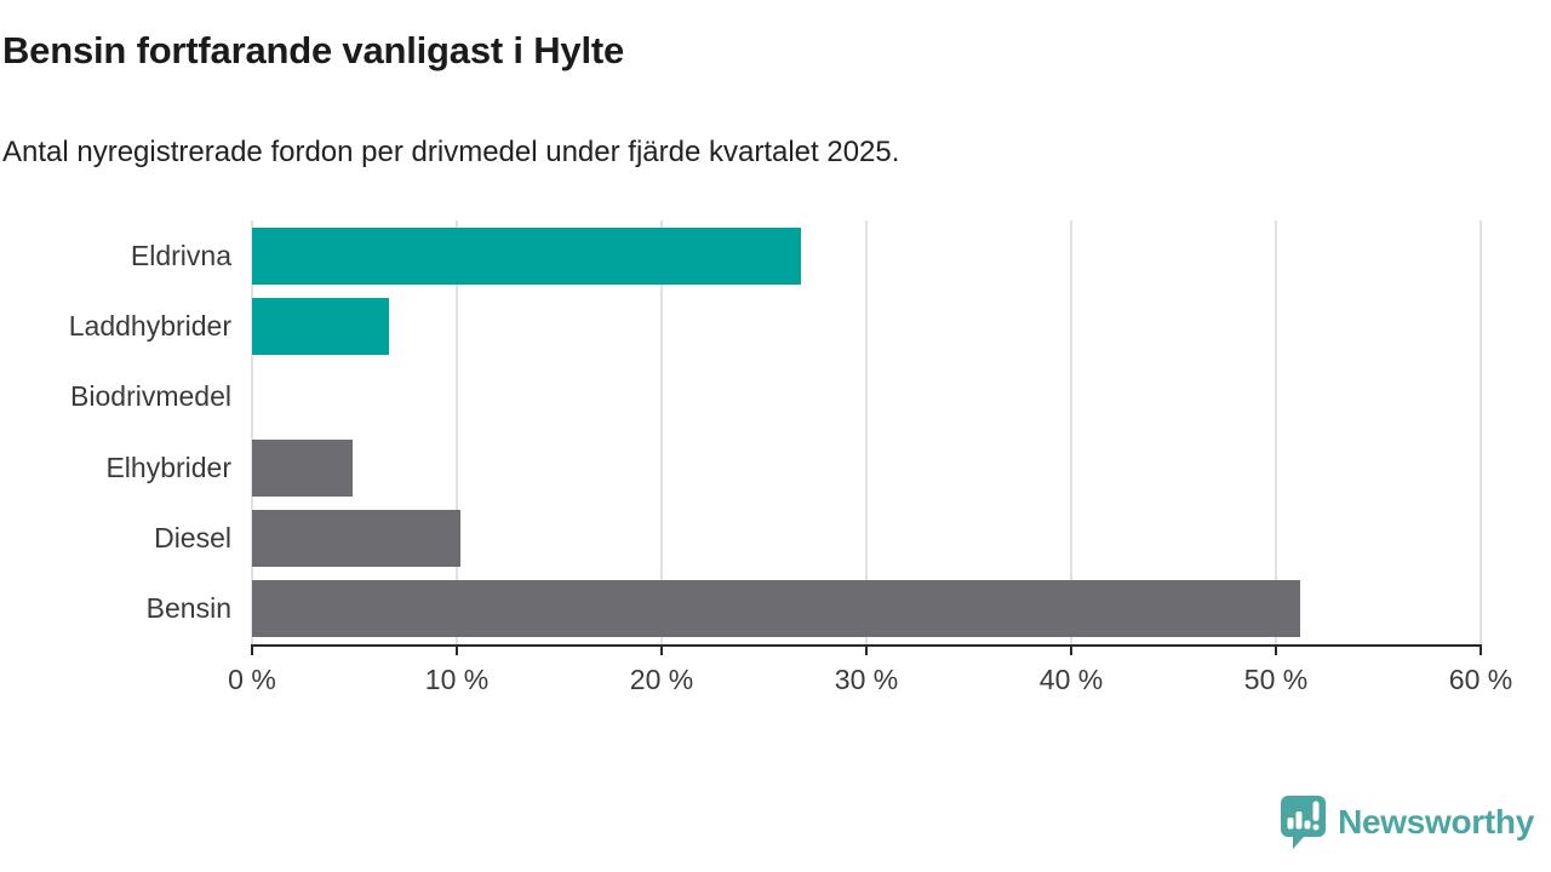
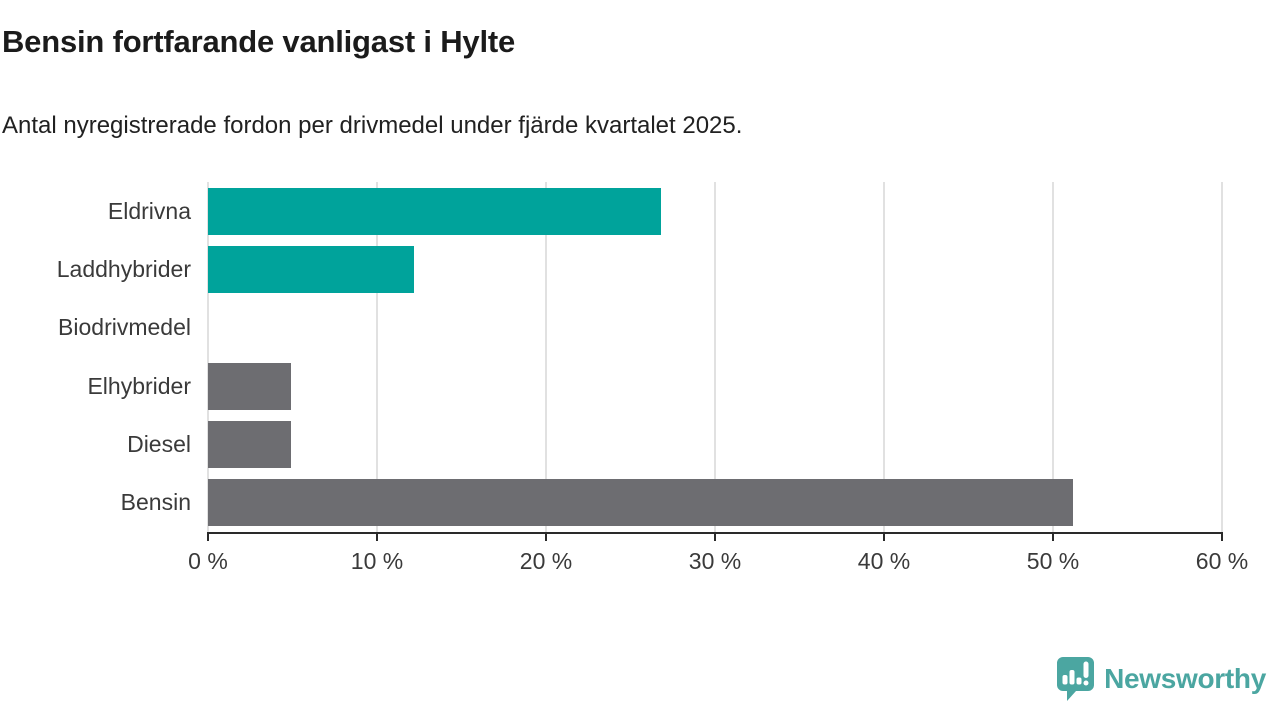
Laddhybrider: 6.7% -> 12.2%
Diesel: 10.2% -> 4.9%
